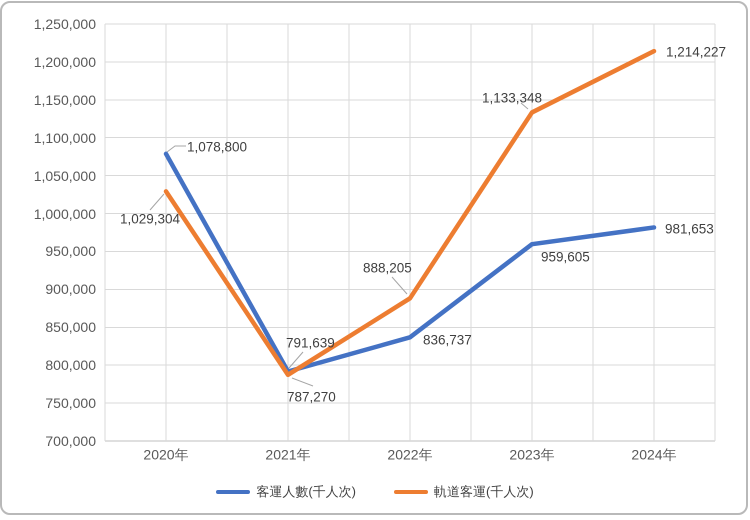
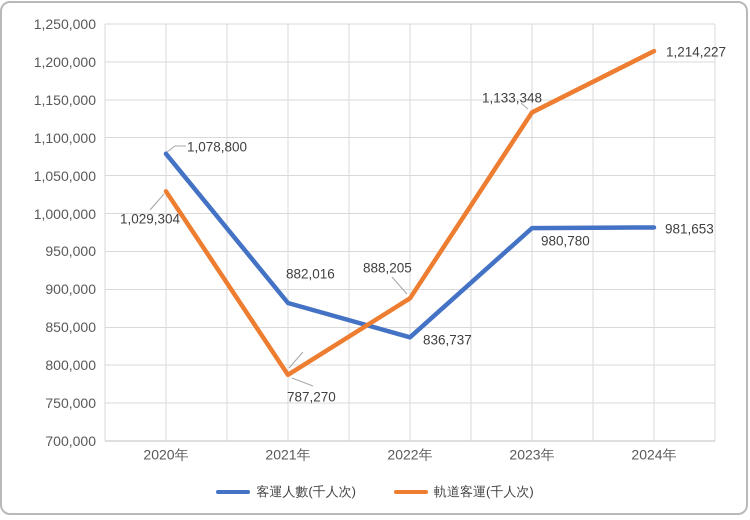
客運人數(千人次)/2021年: 791,639 -> 882,016
客運人數(千人次)/2023年: 959,605 -> 980,780
